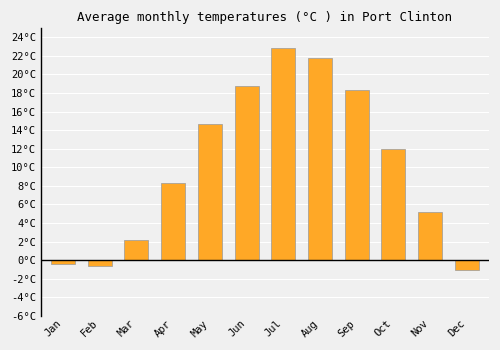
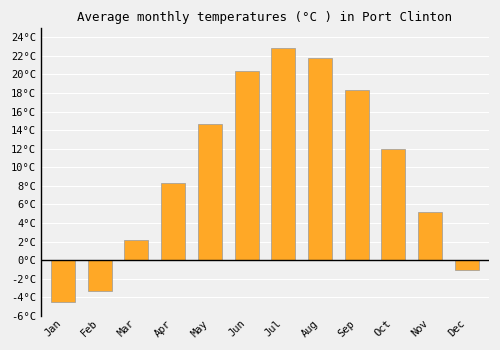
Jan: -0.4°C -> -4.5°C
Feb: -0.6°C -> -3.3°C
Jun: 18.8°C -> 20.4°C
